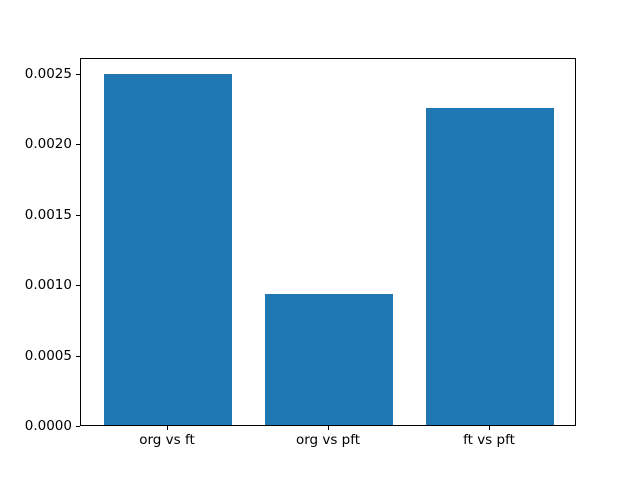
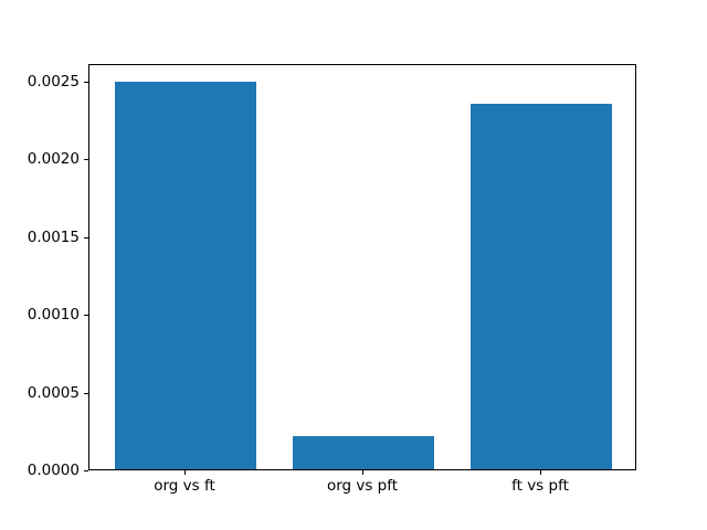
org vs pft: 0.00093 -> 0.00021
ft vs pft: 0.00225 -> 0.00235
